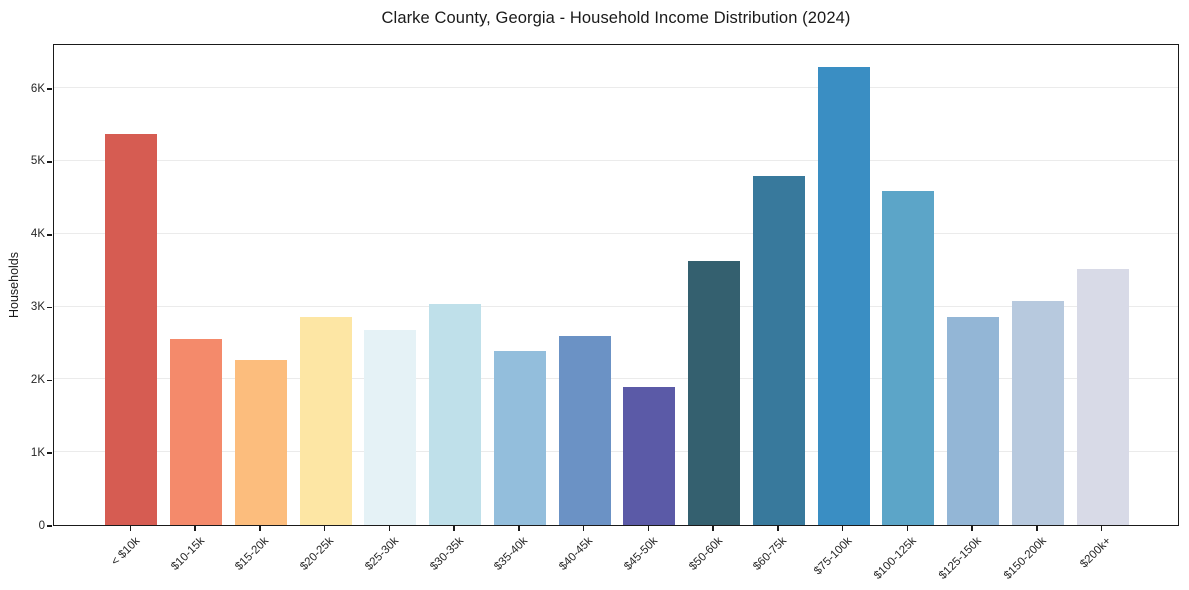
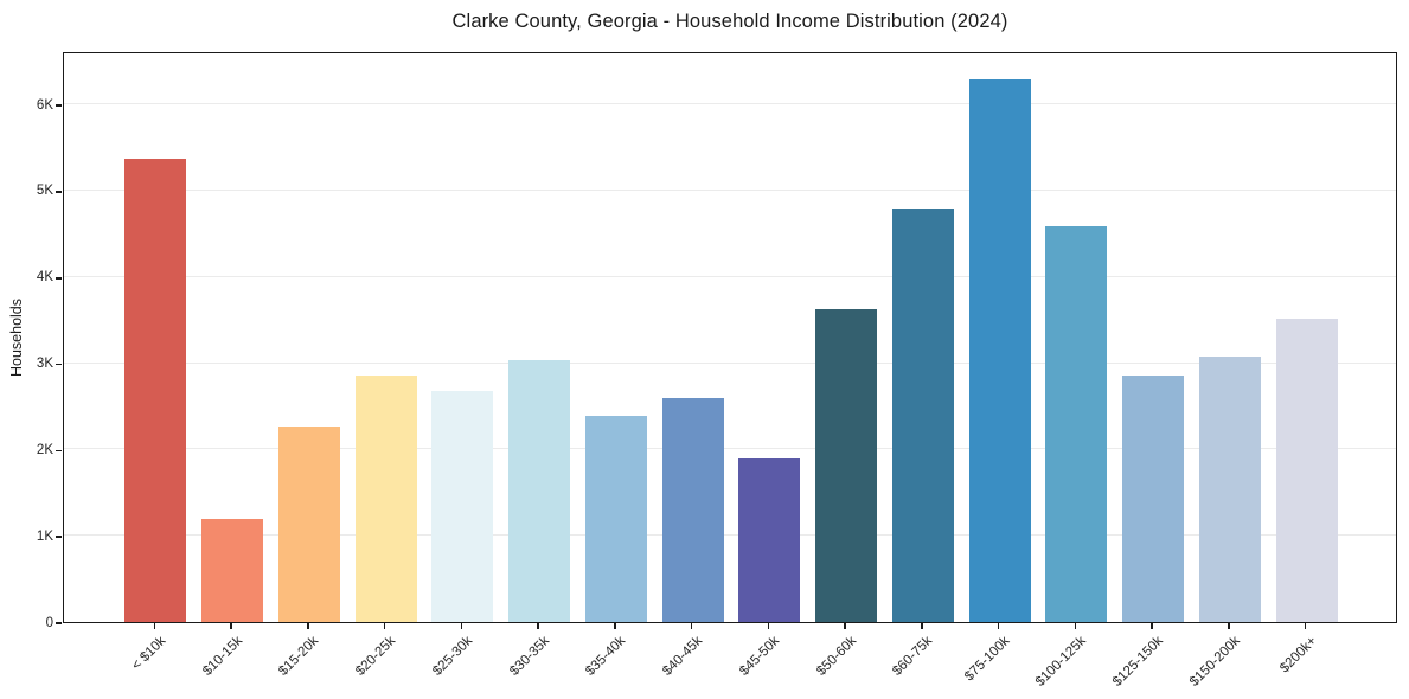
$10-15k: 2.6K -> 1.2K
